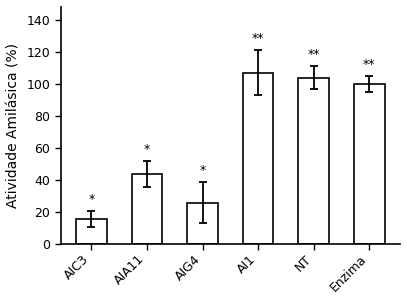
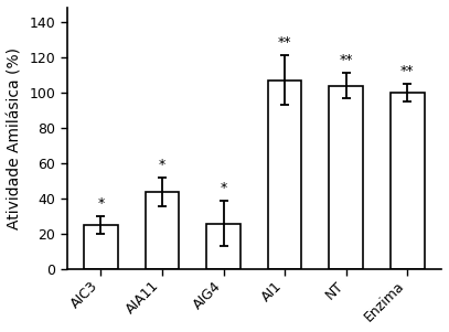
AIC3: 16 -> 25
